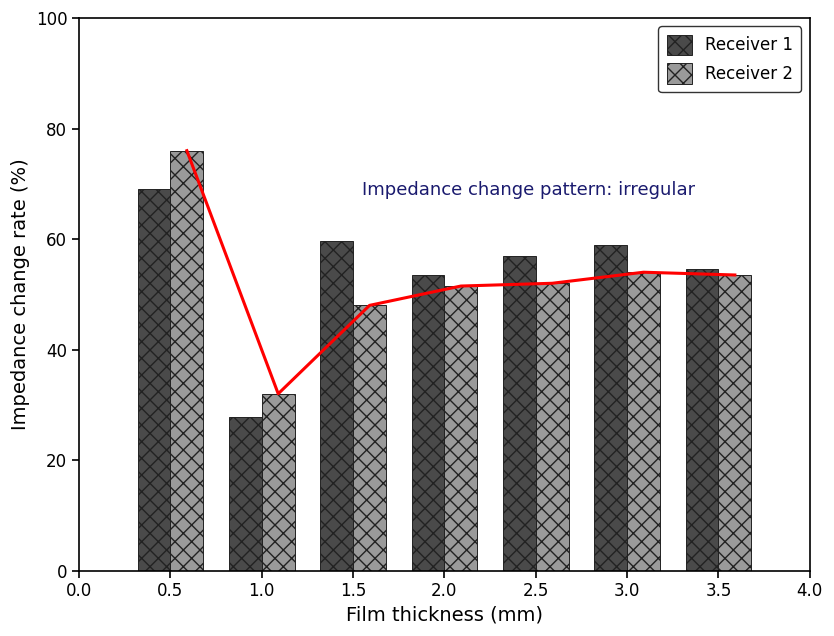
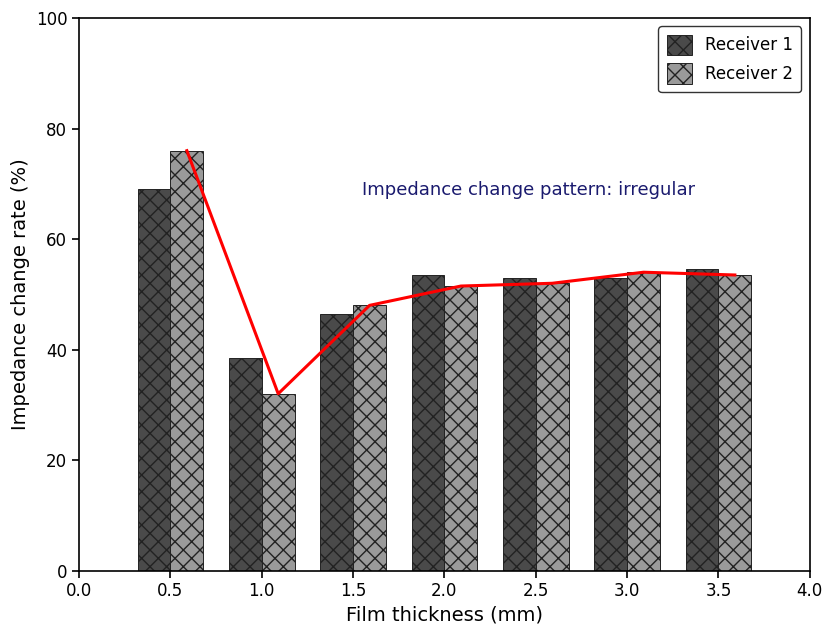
Receiver 1/1.0: 27.8 -> 38.5
Receiver 1/1.5: 59.6 -> 46.5
Receiver 1/2.5: 57.0 -> 53.0
Receiver 1/3.0: 59.0 -> 53.0
